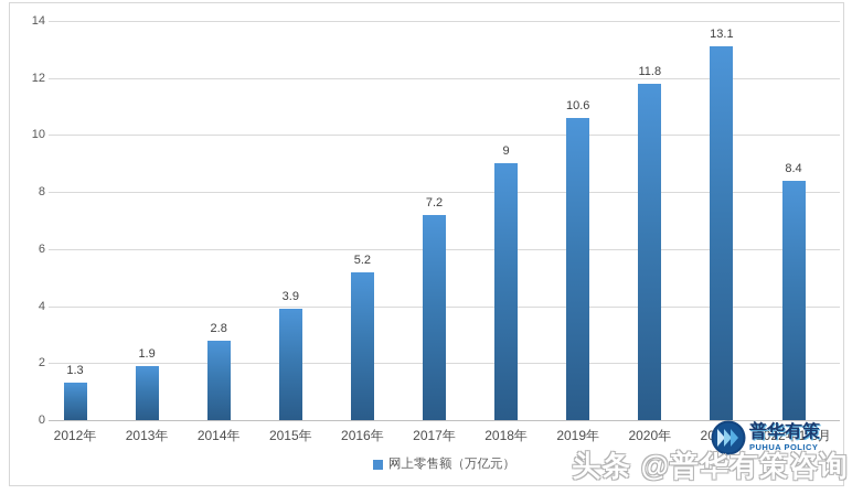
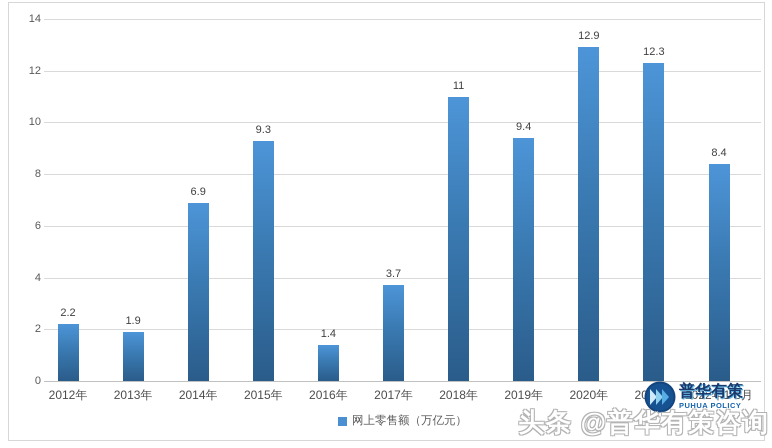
2012年: 1.3 -> 2.2
2014年: 2.8 -> 6.9
2015年: 3.9 -> 9.3
2016年: 5.2 -> 1.4
2017年: 7.2 -> 3.7
2018年: 9 -> 11
2019年: 10.6 -> 9.4
2020年: 11.8 -> 12.9
2021年: 13.1 -> 12.3
